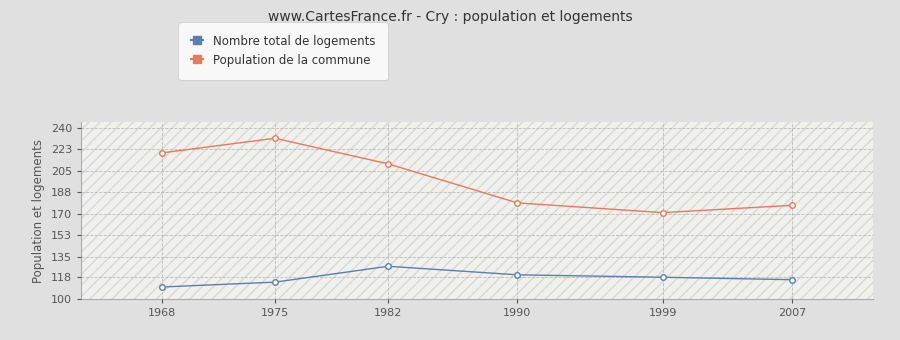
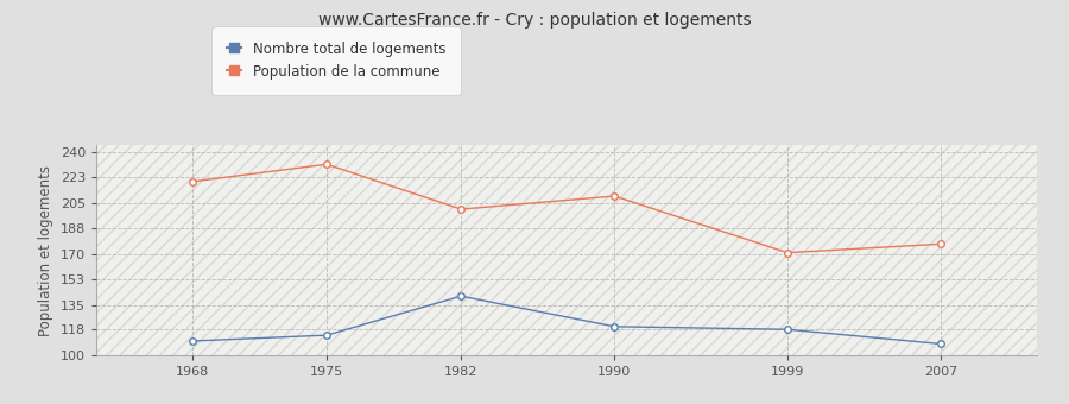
Nombre total de logements/1982: 127 -> 141
Population de la commune/1982: 211 -> 201
Population de la commune/1990: 179 -> 210
Nombre total de logements/2007: 116 -> 108
